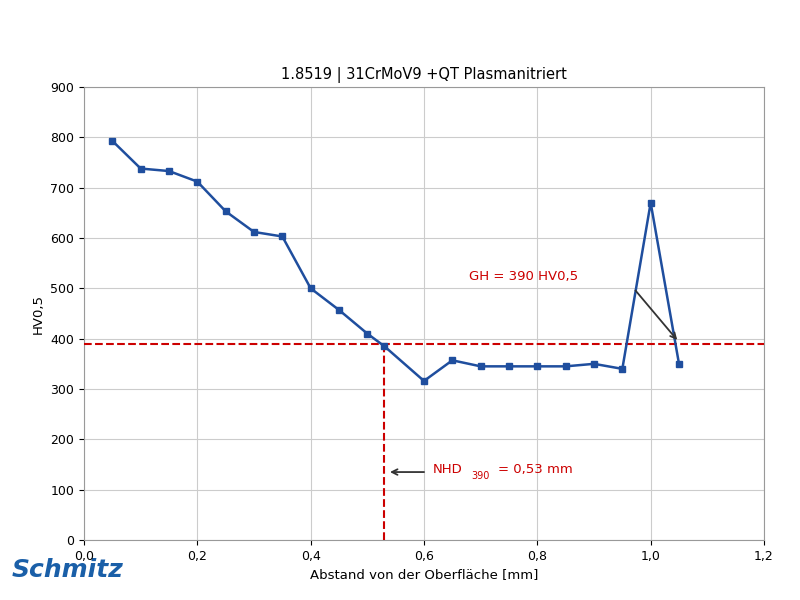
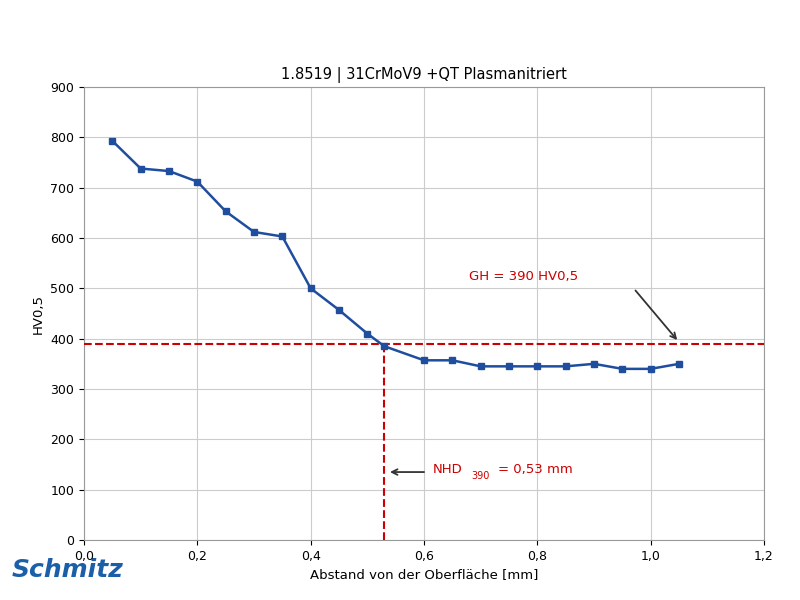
0,6: 316 -> 357
1,0: 670 -> 340
